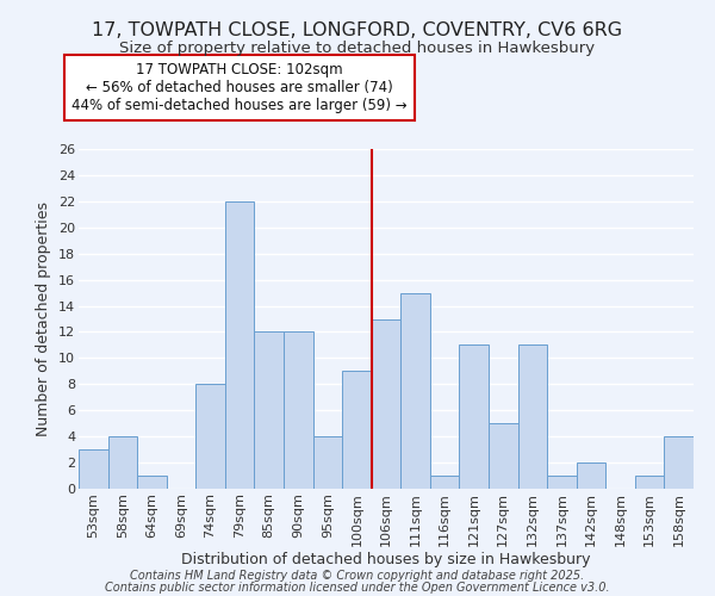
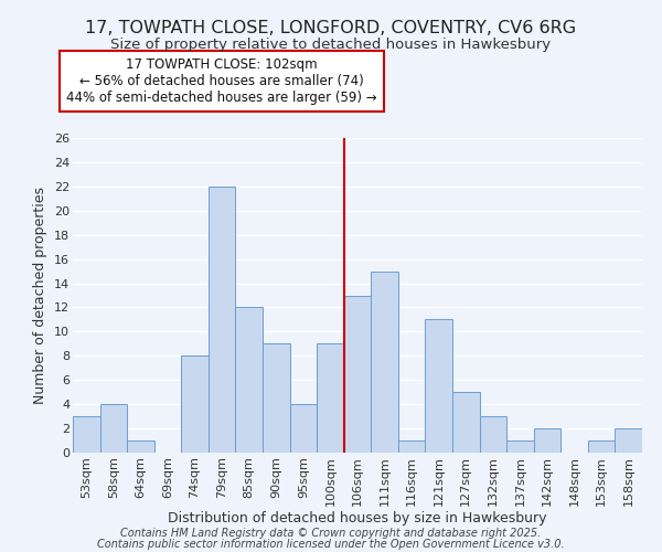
90sqm: 12 -> 9
132sqm: 11 -> 3
158sqm: 4 -> 2
